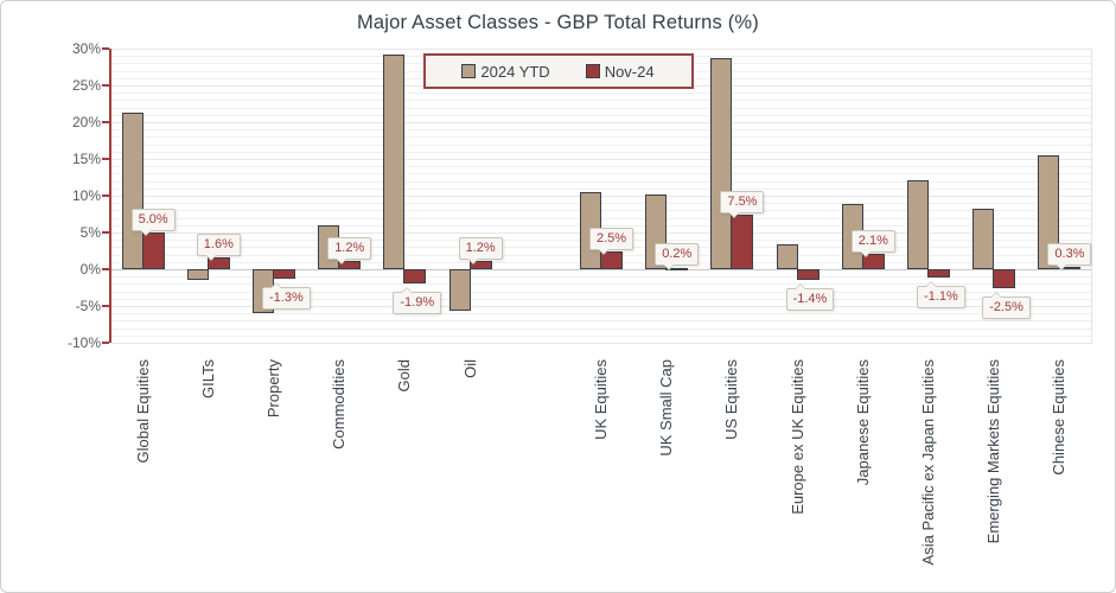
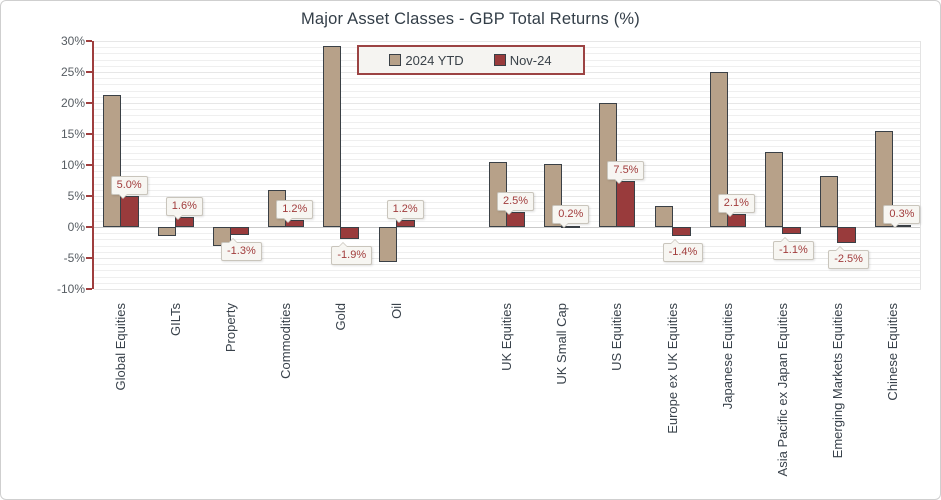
2024 YTD/Property: -6% -> -3%
2024 YTD/US Equities: 29% -> 20%
2024 YTD/Japanese Equities: 9% -> 25%
